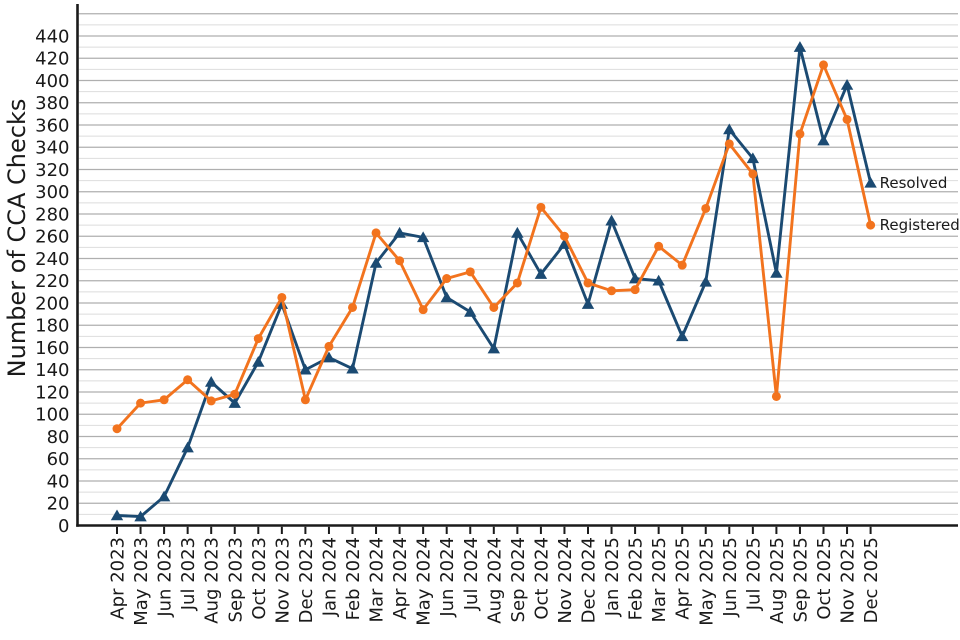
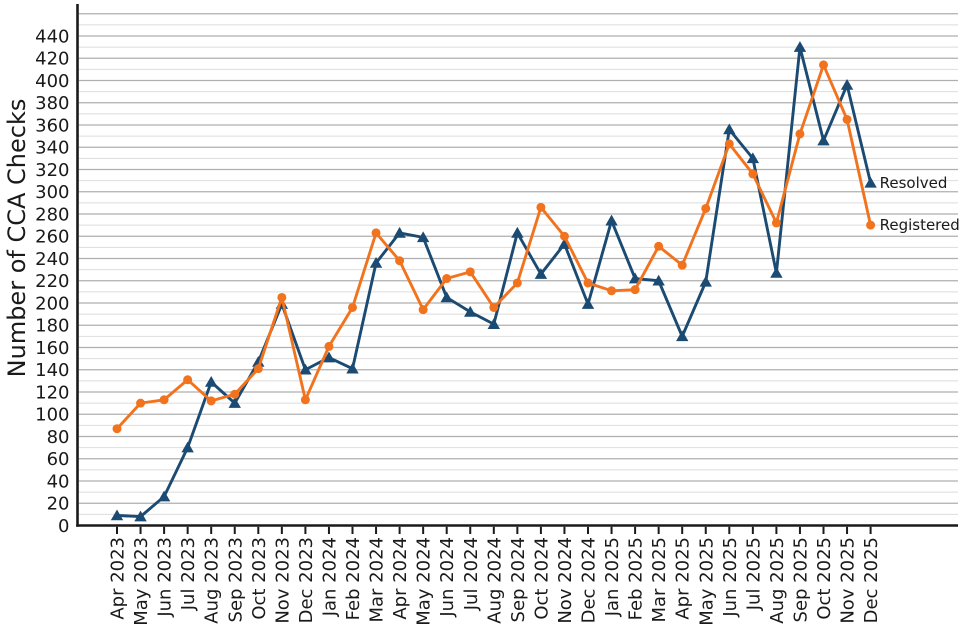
Registered/Oct 2023: 168 -> 141
Resolved/Aug 2024: 159 -> 181
Registered/Aug 2025: 116 -> 272
